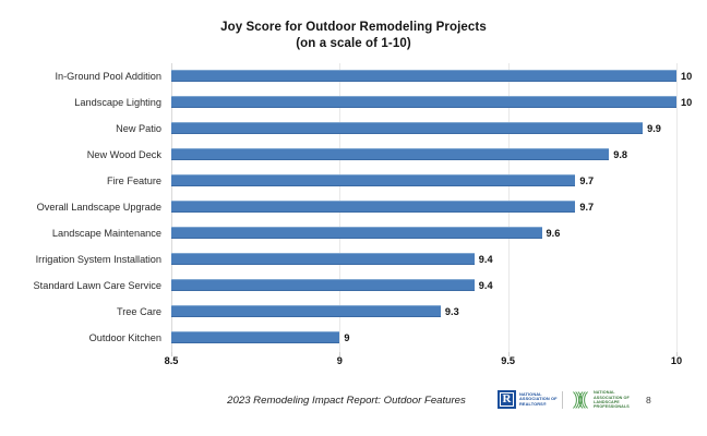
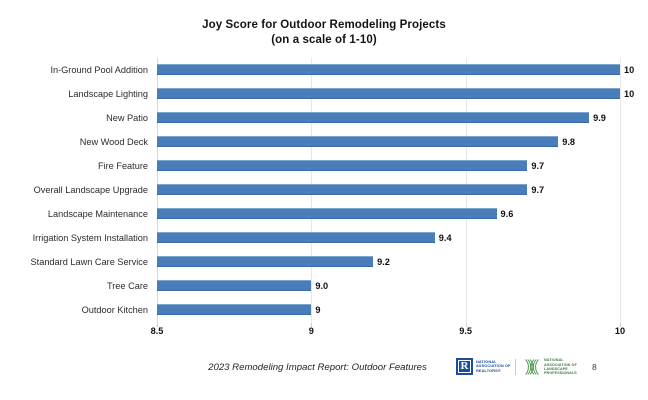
Standard Lawn Care Service: 9.4 -> 9.2
Tree Care: 9.3 -> 9.0
